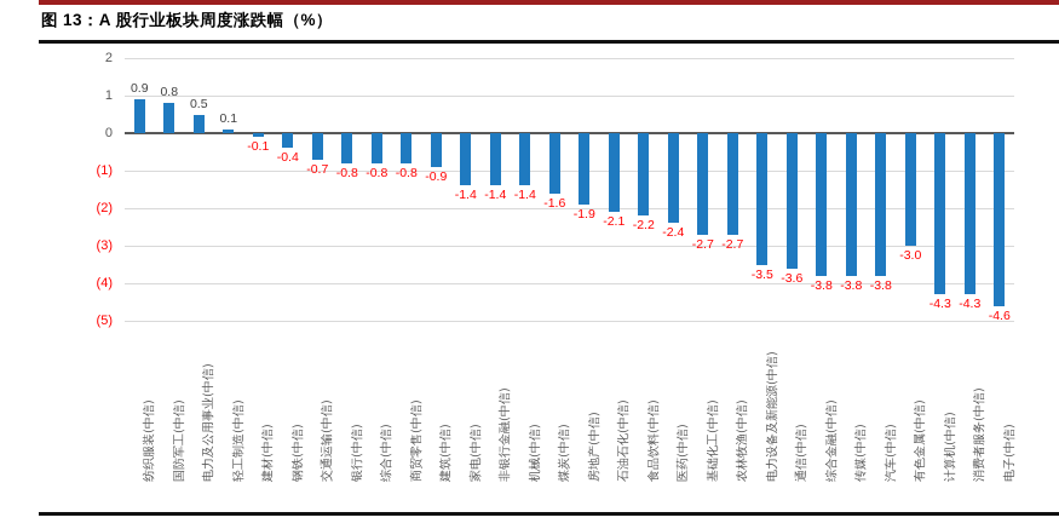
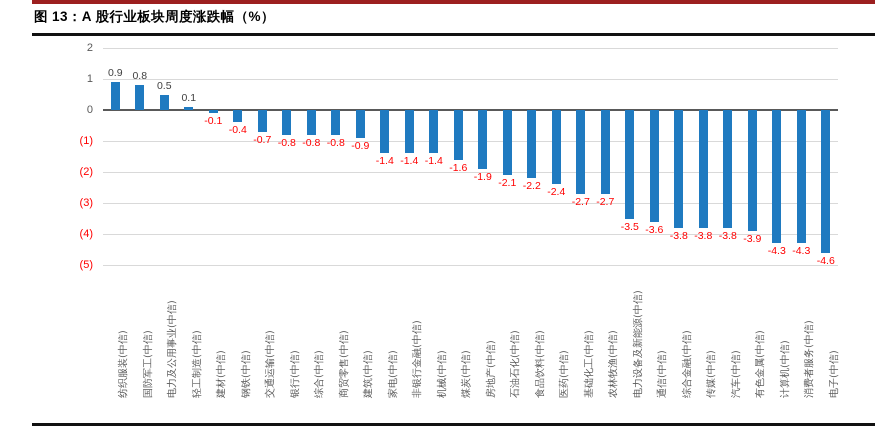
有色金属(中信): -3.0 -> -3.9
